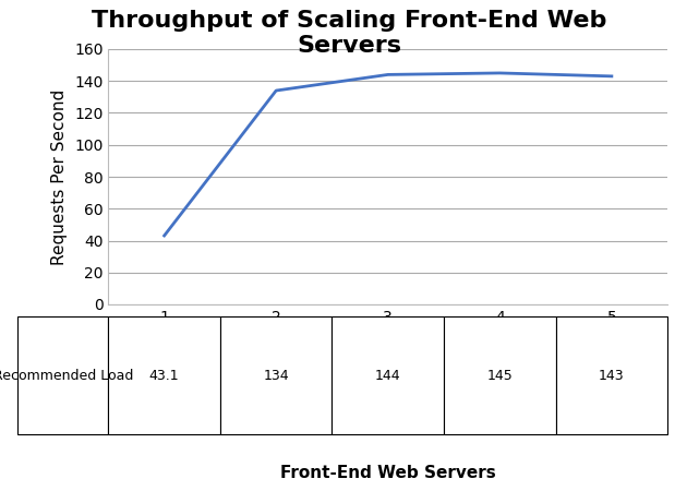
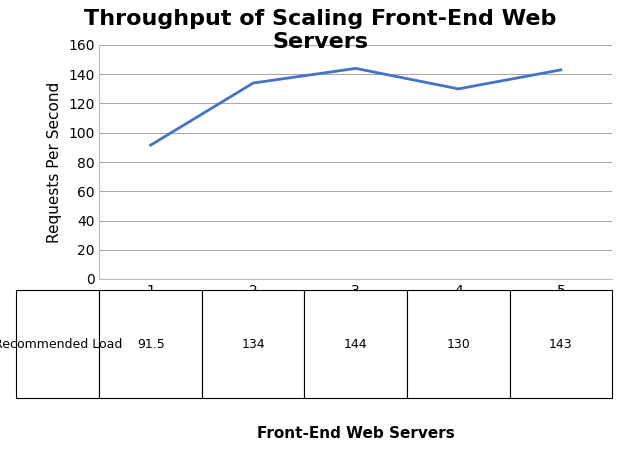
1: 43.1 -> 91.5
4: 145 -> 130
